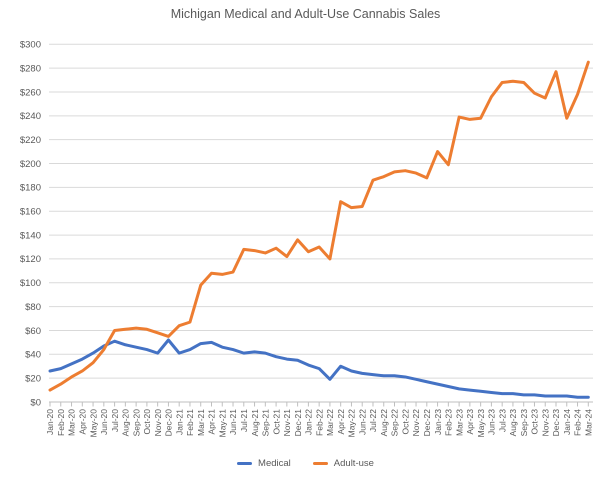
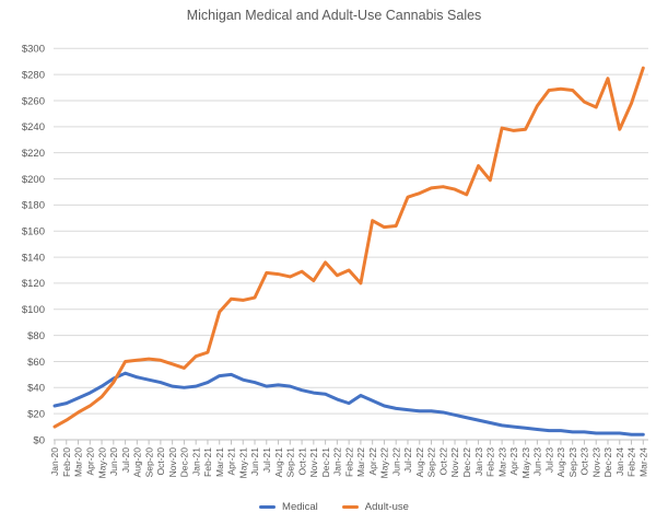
Medical/Dec-20: $52 -> $40
Medical/Mar-22: $19 -> $34
